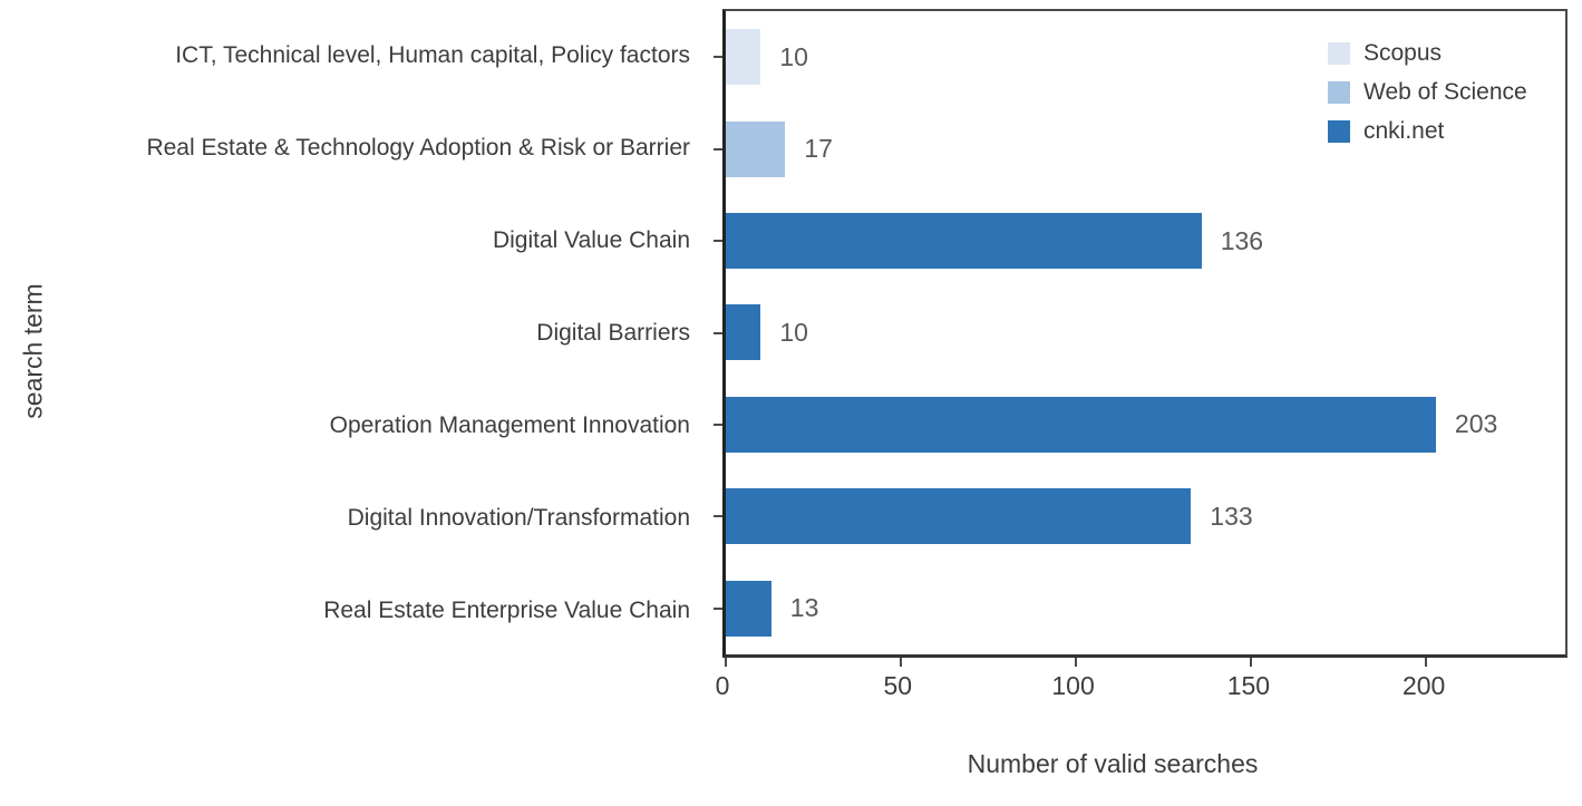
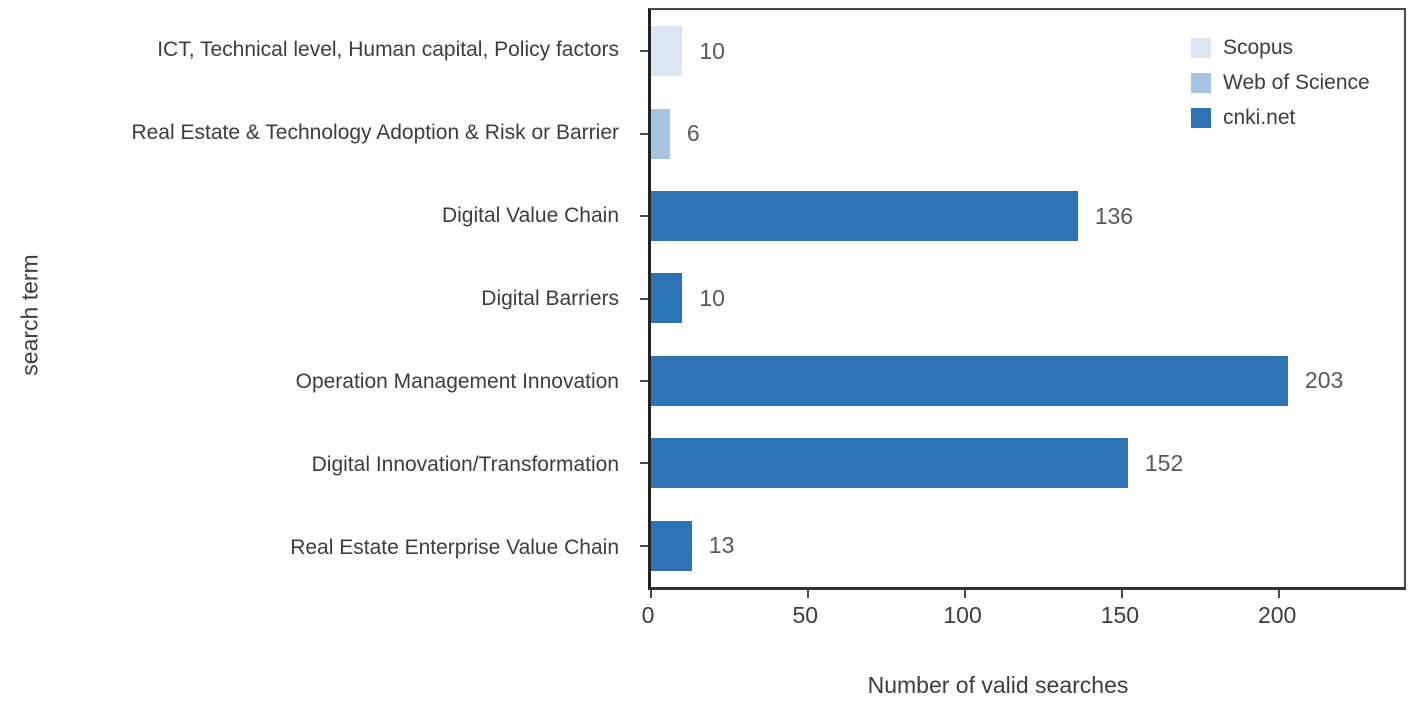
Real Estate & Technology Adoption & Risk or Barrier: 17 -> 6
Digital Innovation/Transformation: 133 -> 152
